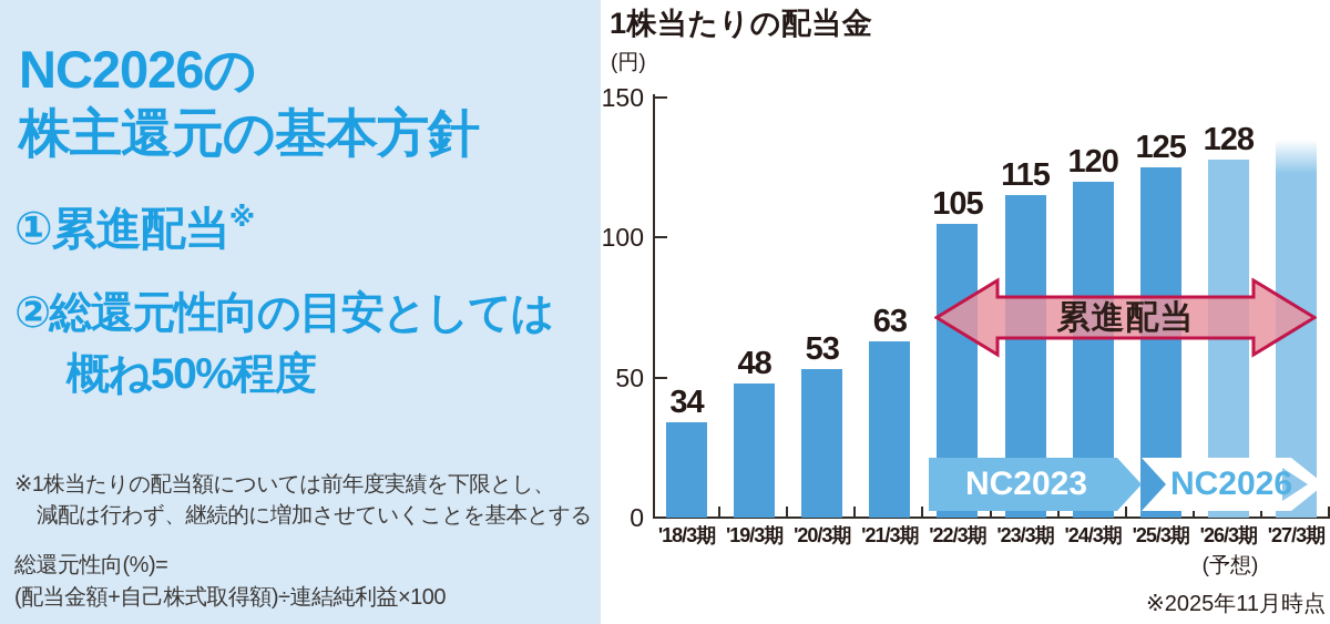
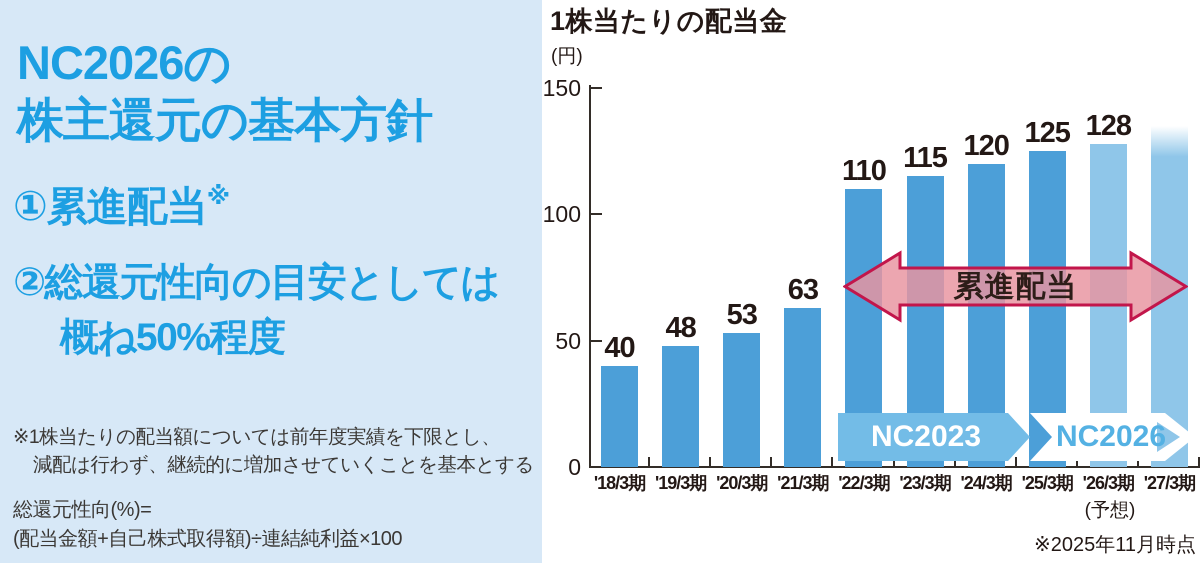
'18/3期: 34 -> 40
'22/3期: 105 -> 110
